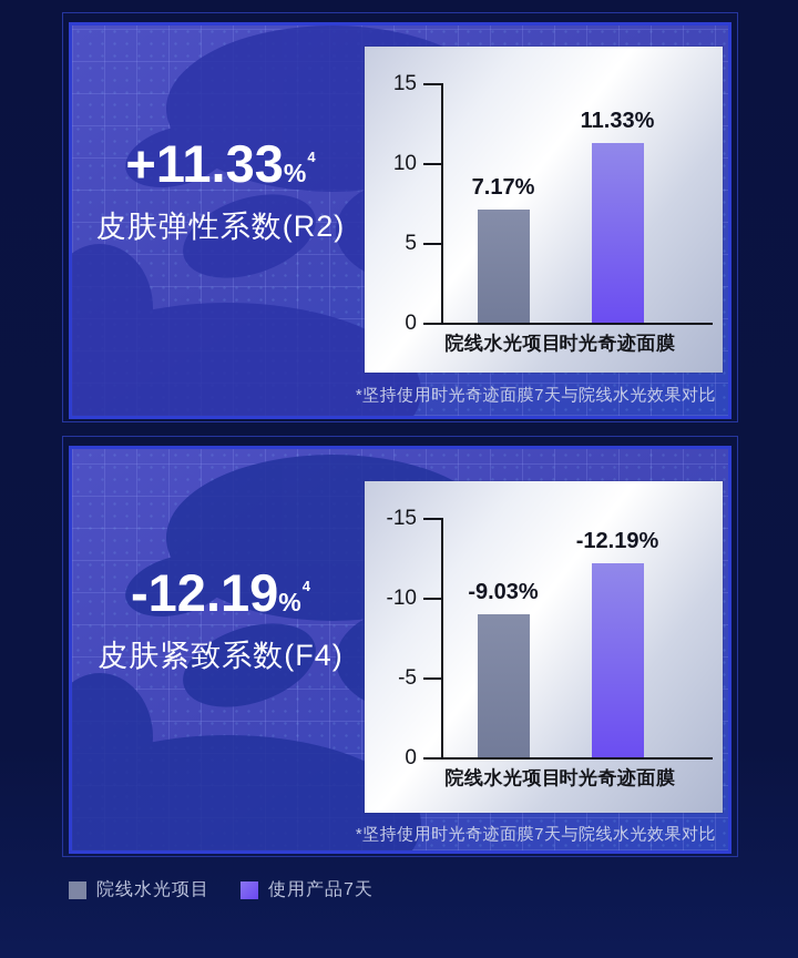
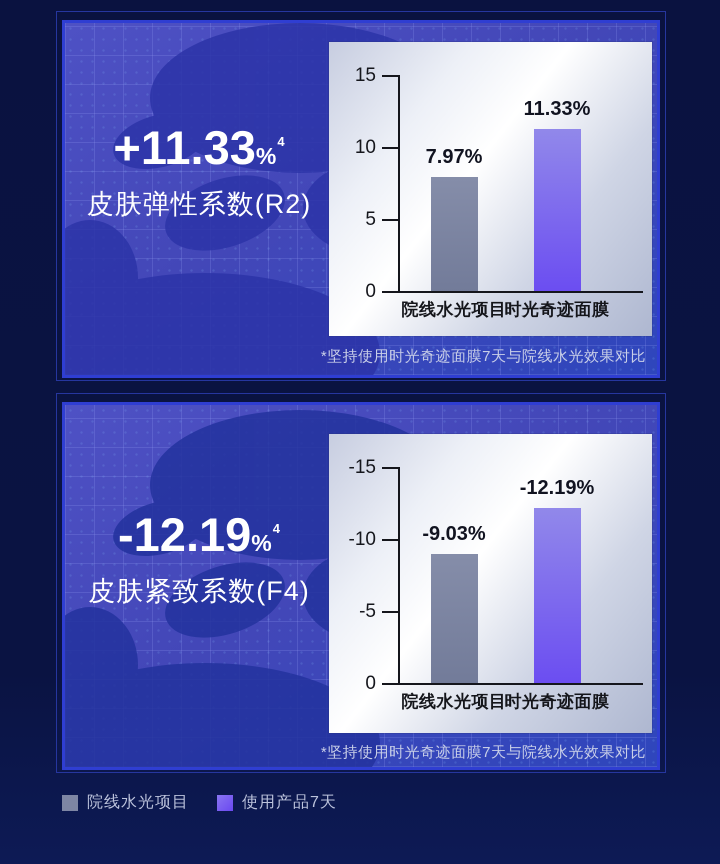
皮肤弹性系数(R2)/院线水光项目: 7.17% -> 7.97%
